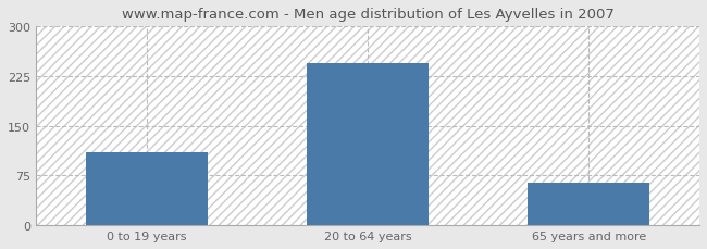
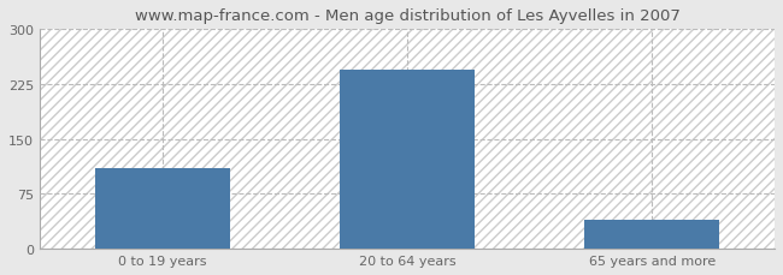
65 years and more: 64 -> 40
